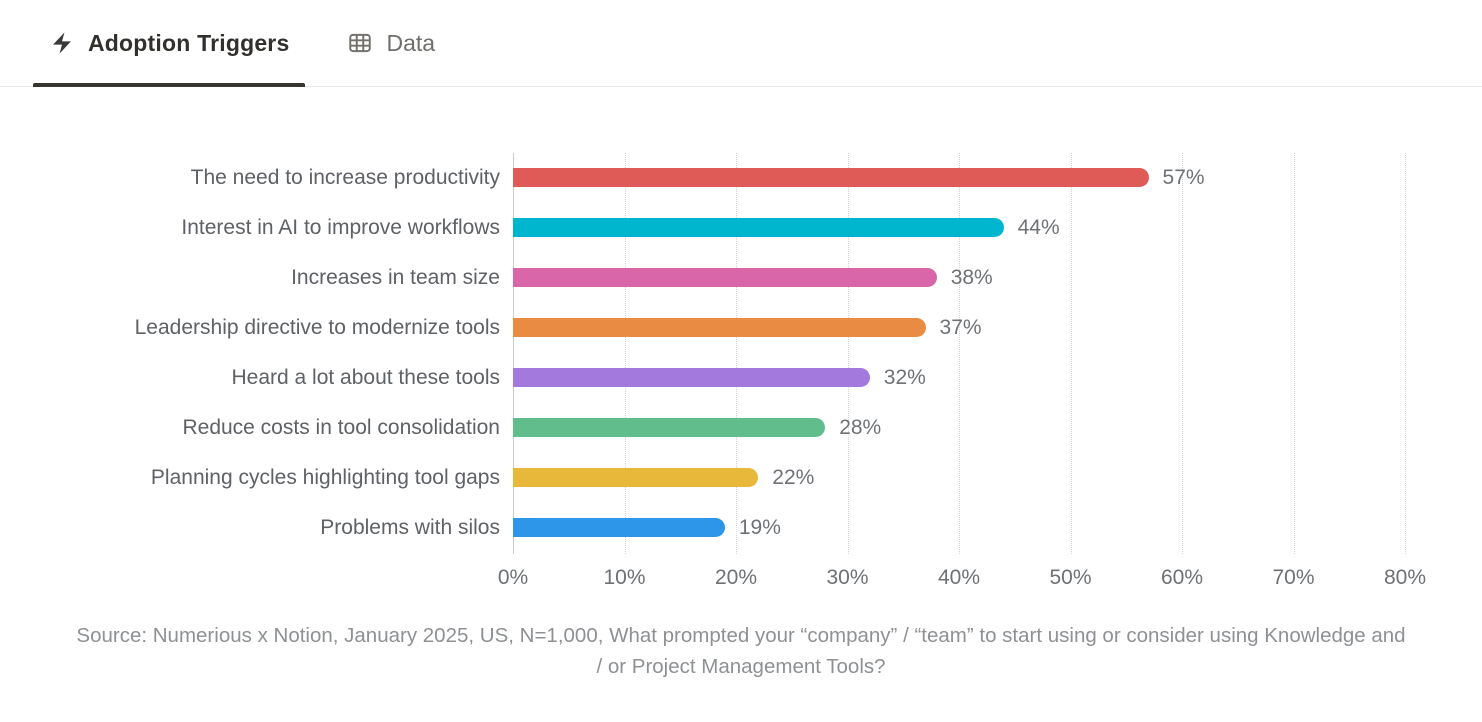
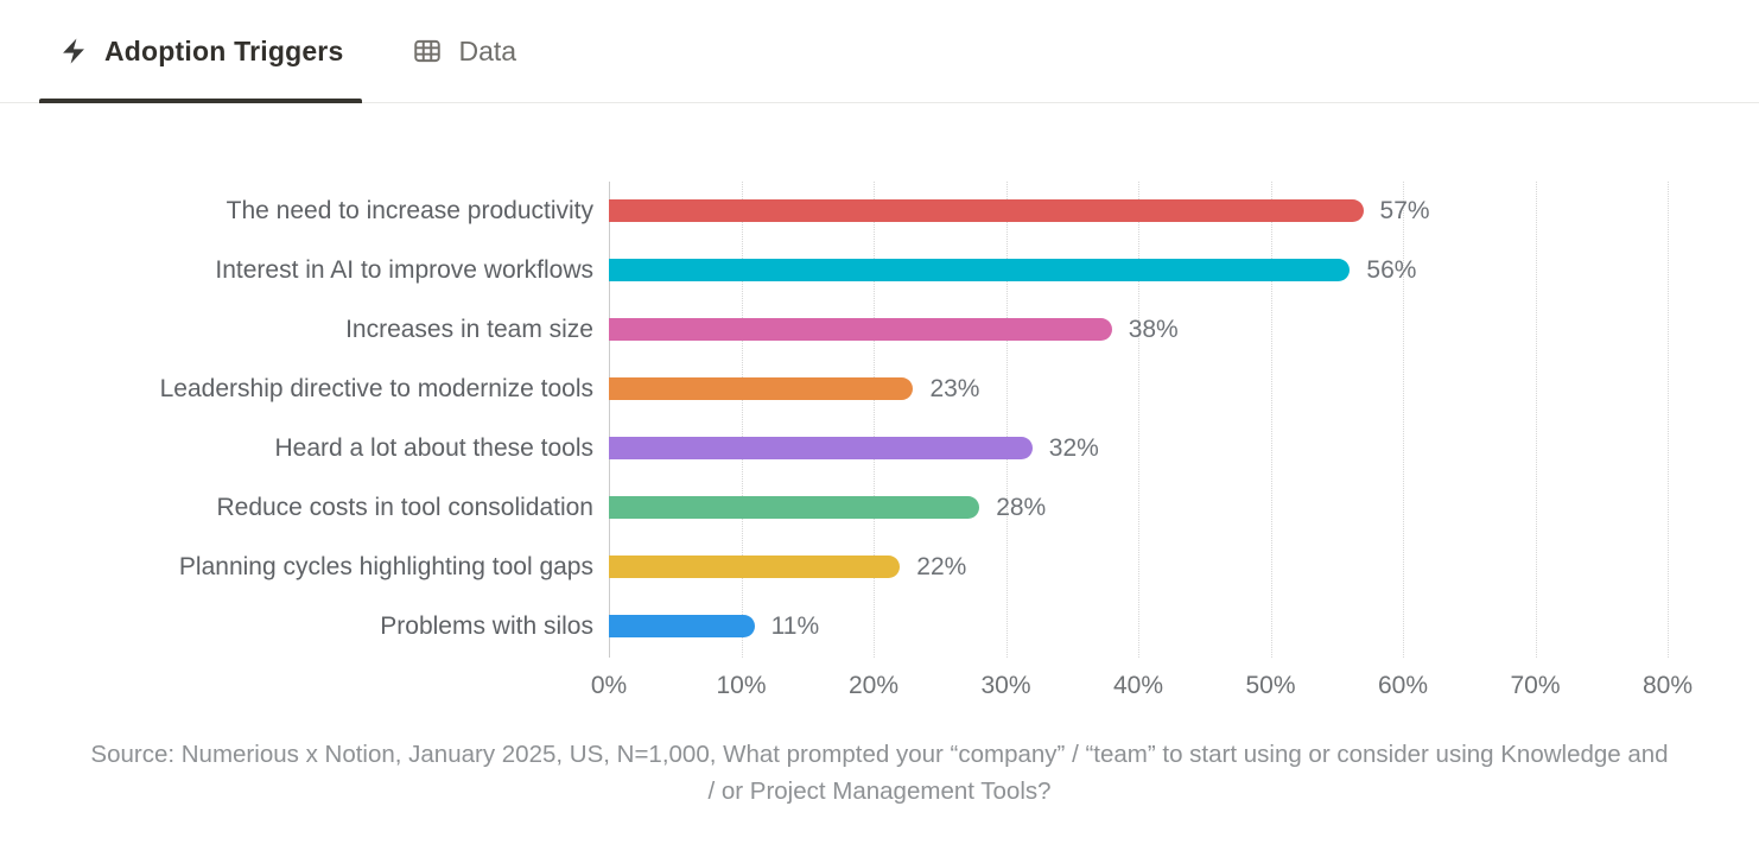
Interest in AI to improve workflows: 44% -> 56%
Leadership directive to modernize tools: 37% -> 23%
Problems with silos: 19% -> 11%
